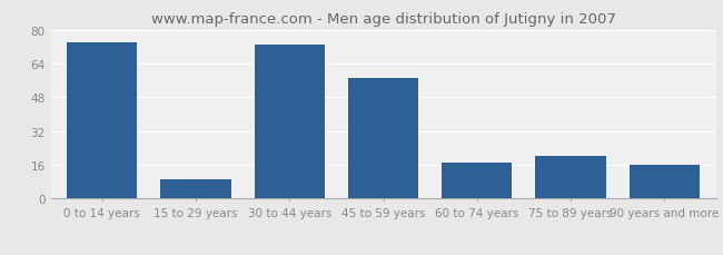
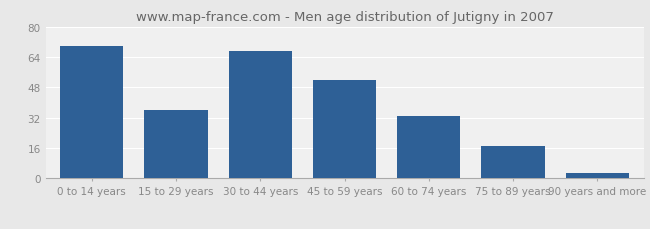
0 to 14 years: 74 -> 70
15 to 29 years: 9 -> 36
30 to 44 years: 73 -> 67
45 to 59 years: 57 -> 52
60 to 74 years: 17 -> 33
75 to 89 years: 20 -> 17
90 years and more: 16 -> 3
